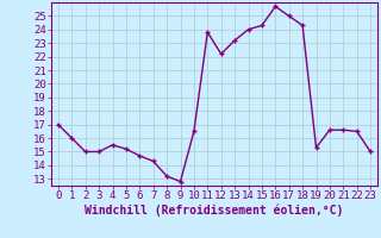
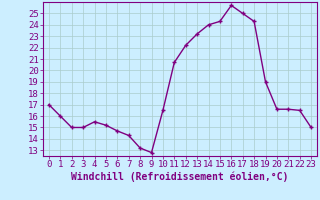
11: 23.8 -> 20.7
19: 15.3 -> 19.0
